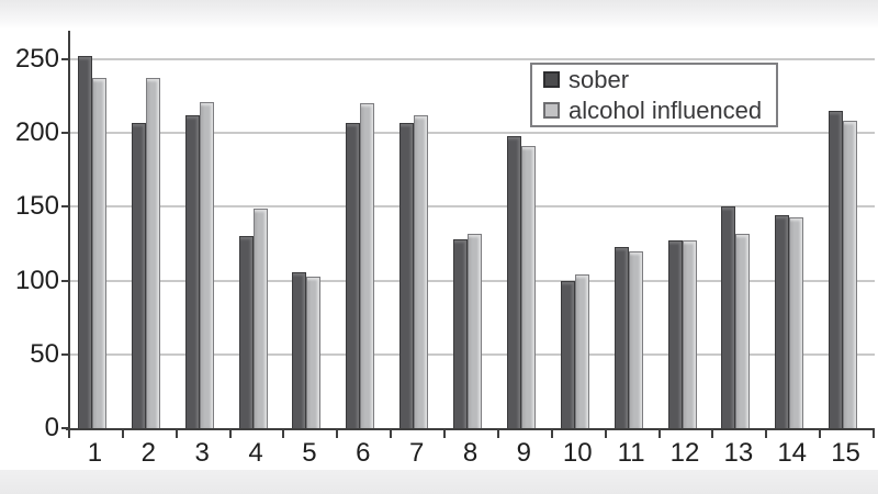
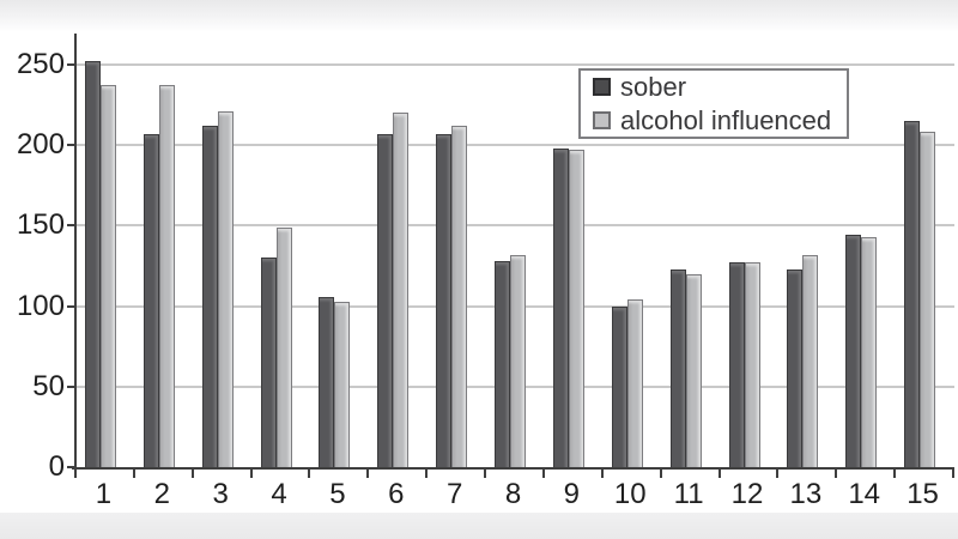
alcohol influenced/9: 191 -> 197
sober/13: 150 -> 123
